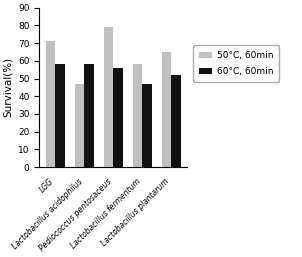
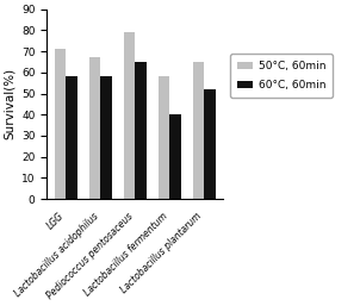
50°C, 60min/Lactobacillus acidophilus: 47 -> 67
60°C, 60min/Pediococcus pentosaceus: 56 -> 65
60°C, 60min/Lactobacillus fermentum: 47 -> 40
